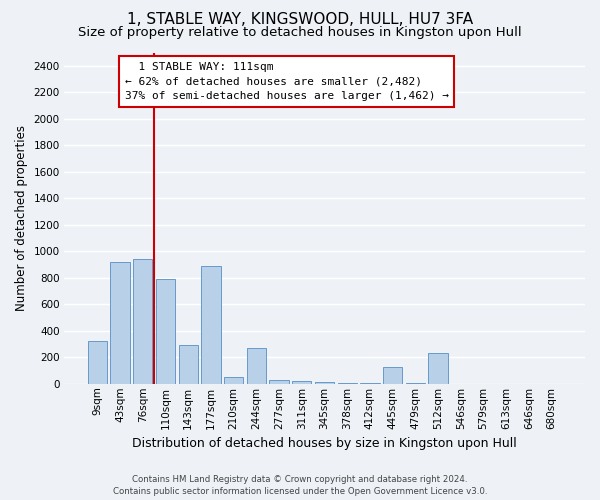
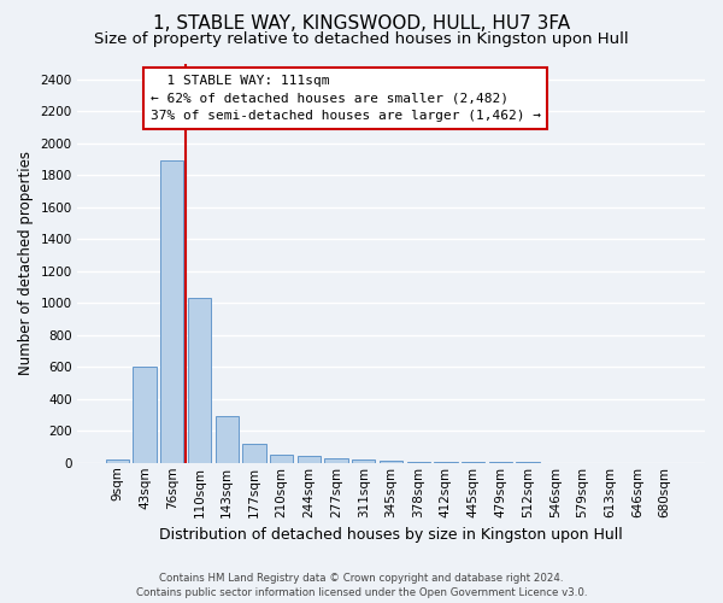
9sqm: 320 -> 20
43sqm: 920 -> 600
76sqm: 940 -> 1890
110sqm: 790 -> 1040
177sqm: 890 -> 120
244sqm: 270 -> 40
445sqm: 130 -> 0
512sqm: 230 -> 0
